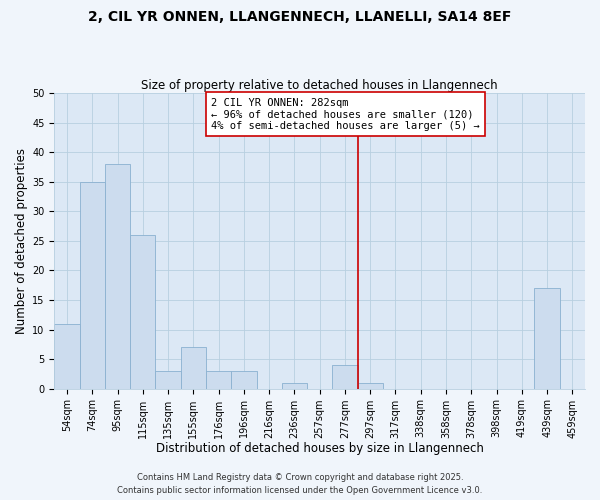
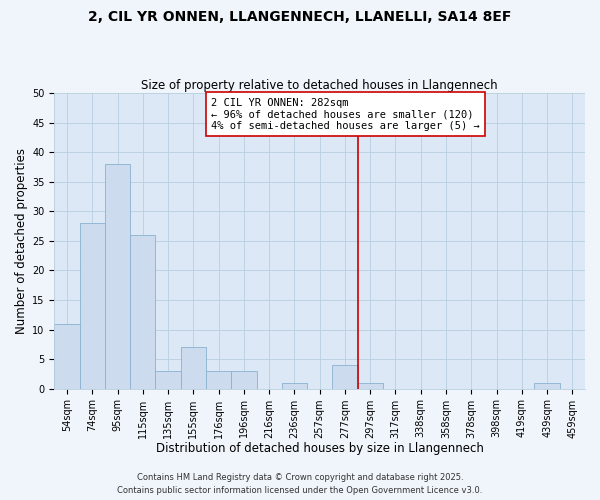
74sqm: 35 -> 28
439sqm: 17 -> 1
